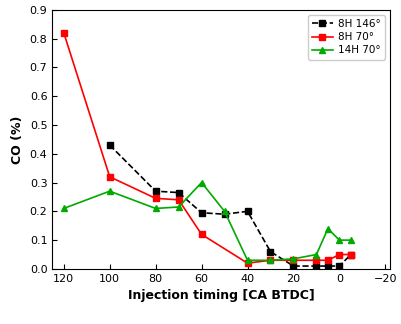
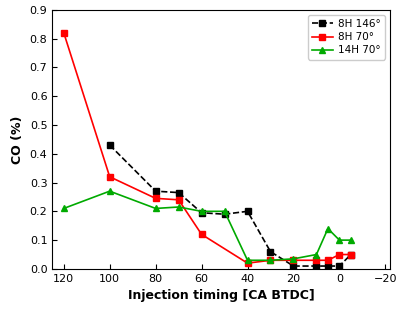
14H 70°/60: 0.300 -> 0.200
